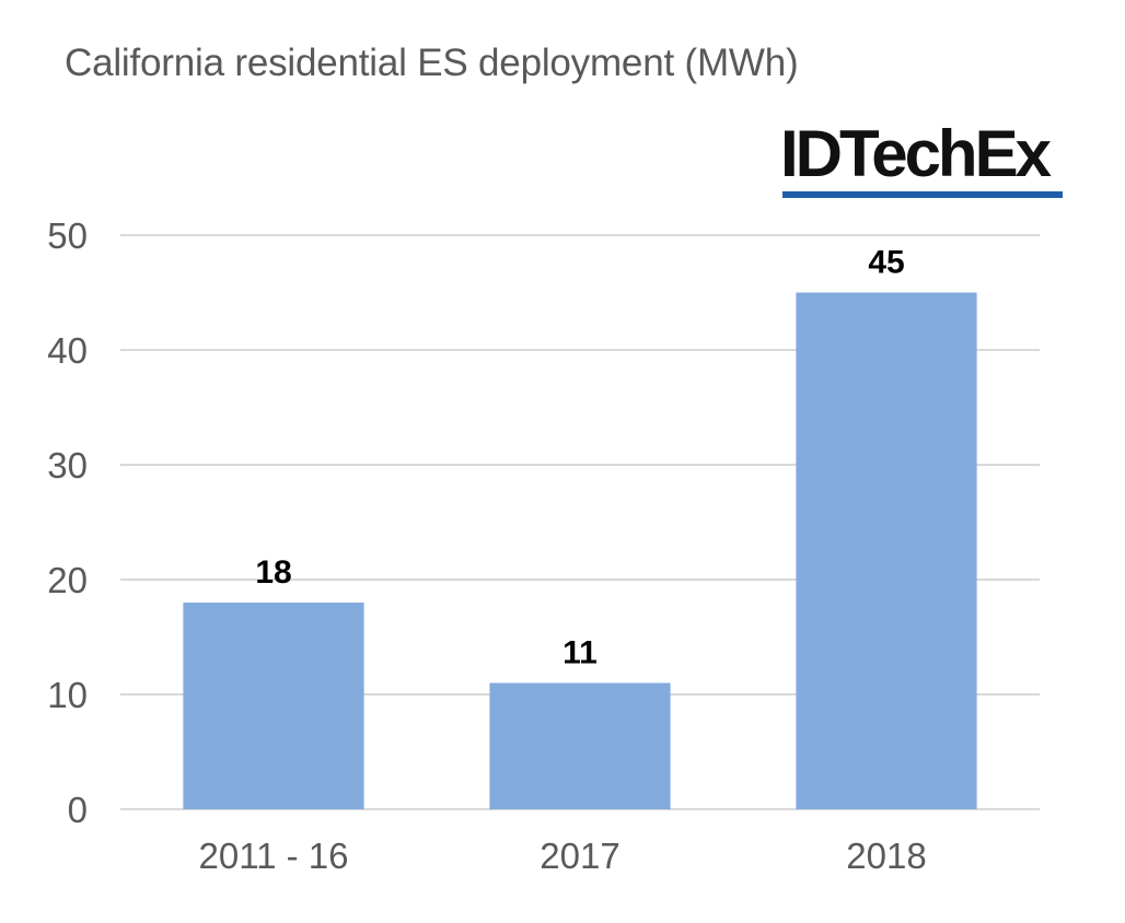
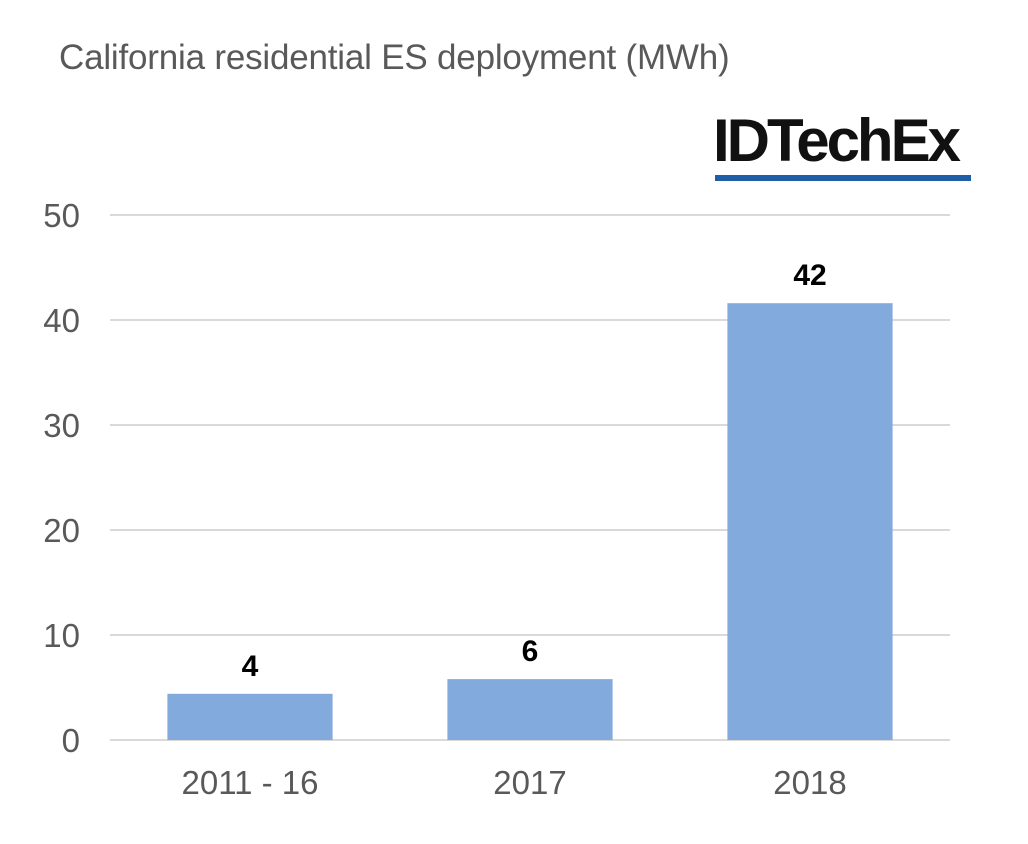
2011 - 16: 18 -> 4
2017: 11 -> 6
2018: 45 -> 42
